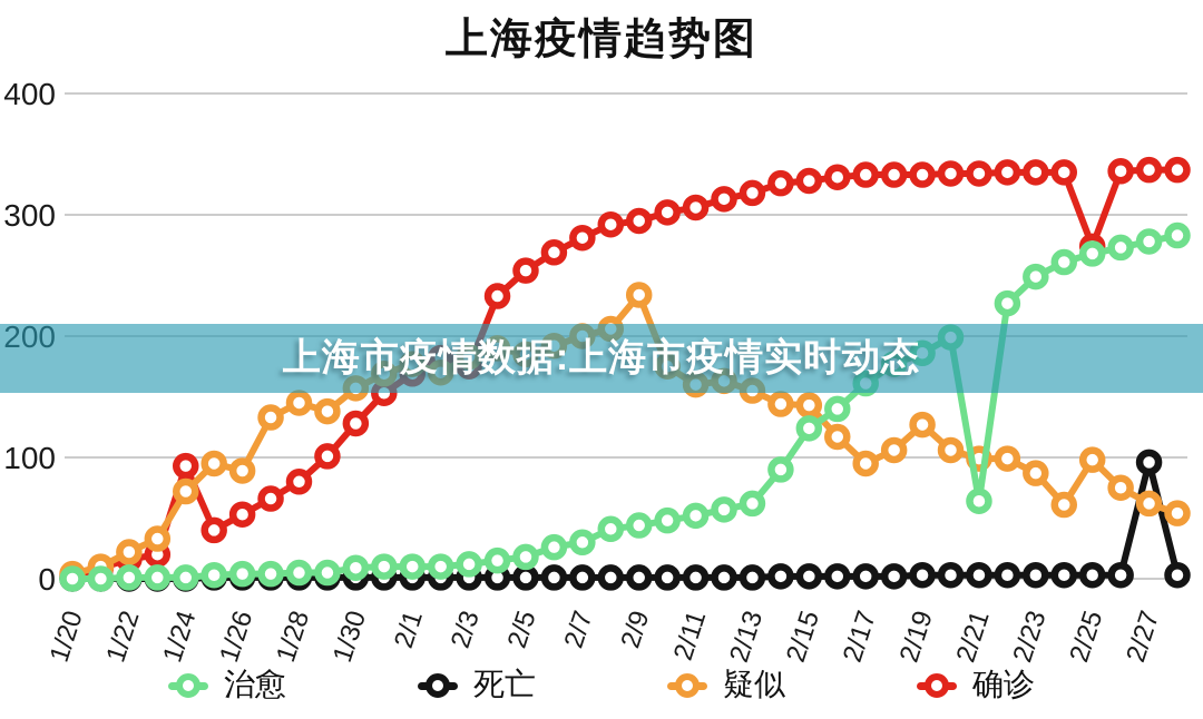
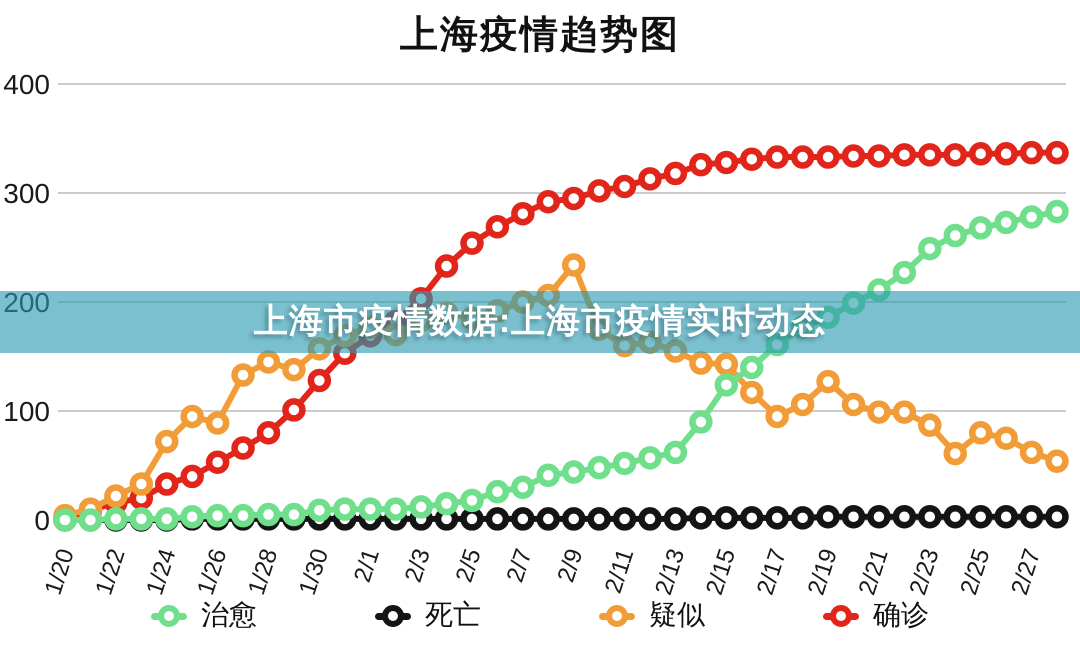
确诊/1/24: 93 -> 33
确诊/2/3: 175 -> 203
治愈/2/21: 64 -> 211
疑似/2/25: 98 -> 80
确诊/2/25: 274 -> 336
死亡/2/27: 96 -> 3
